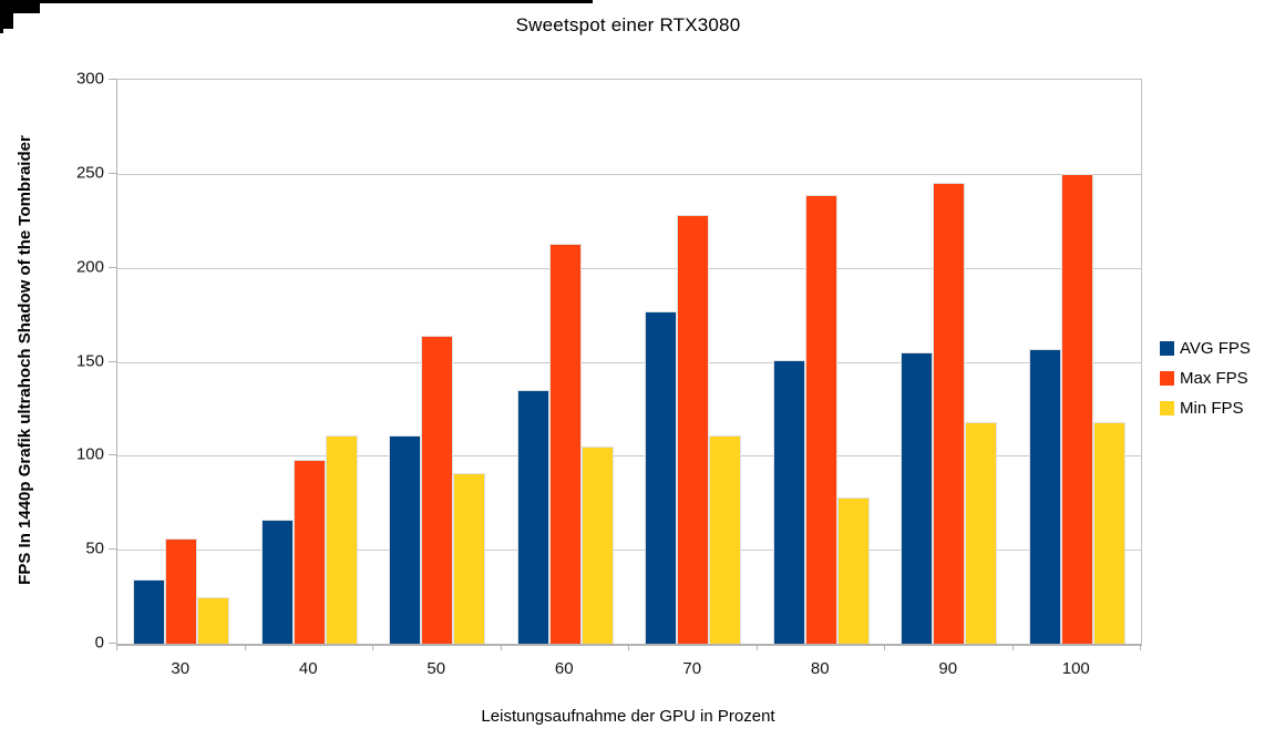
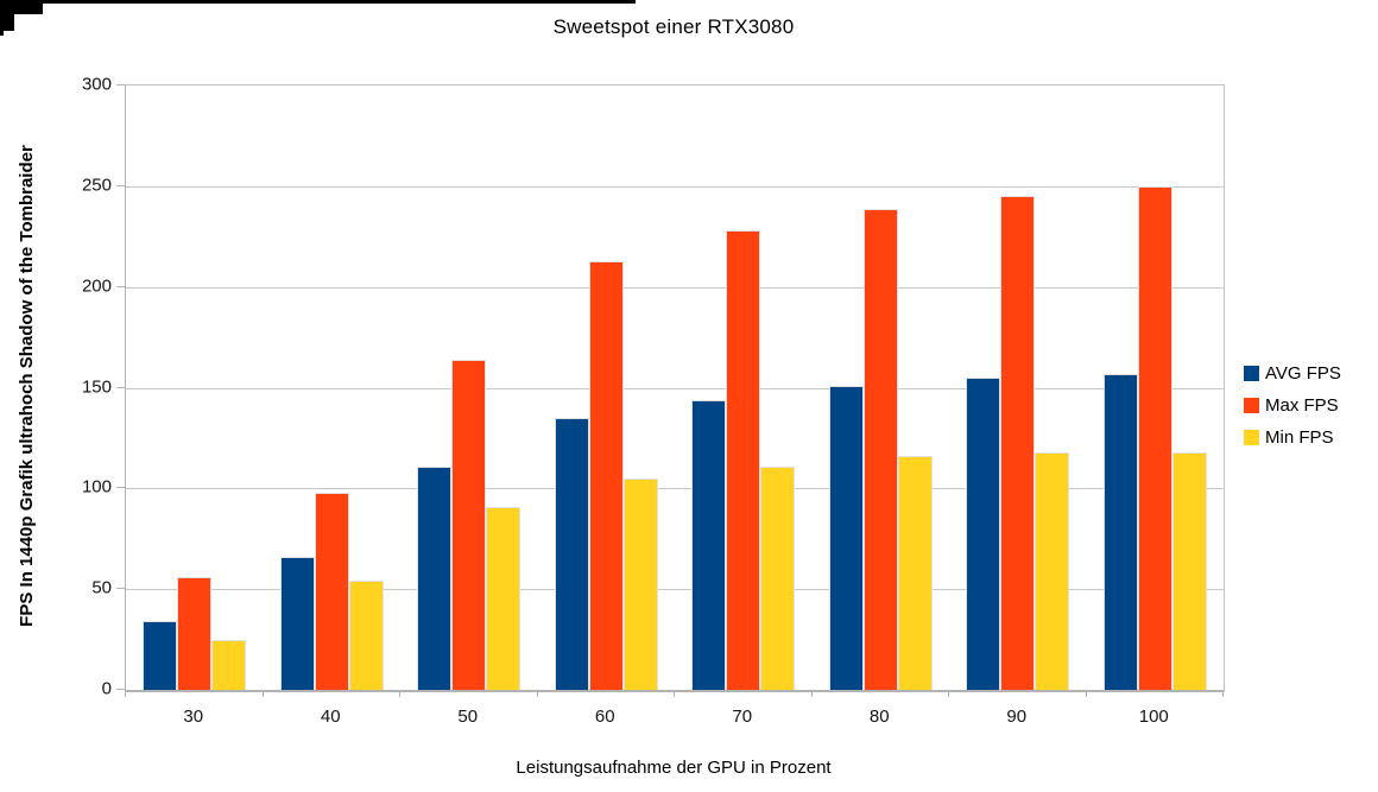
Min FPS/40: 111 -> 54
AVG FPS/70: 177 -> 144
Min FPS/80: 78 -> 116
